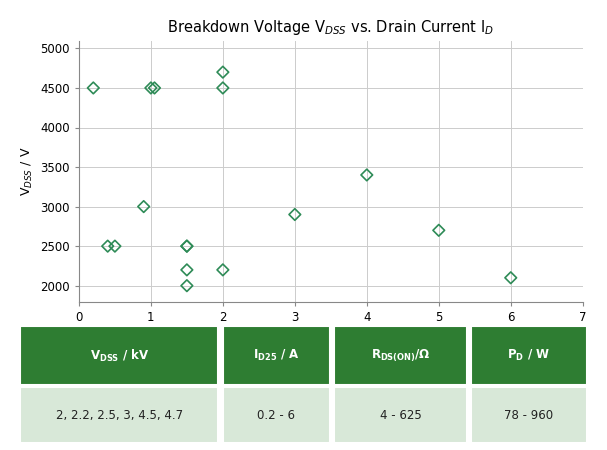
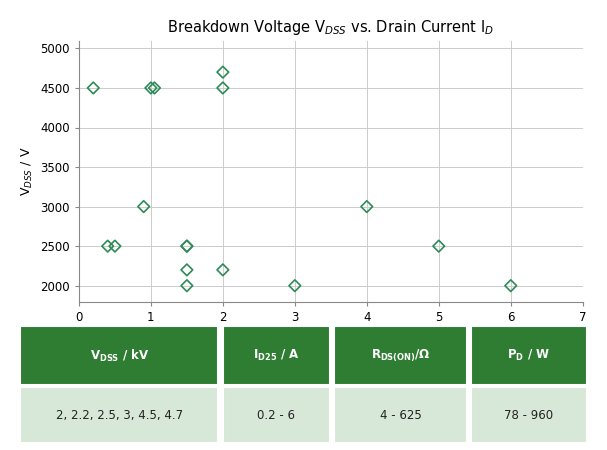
3: 2900 -> 2000
4: 3400 -> 3000
5: 2700 -> 2500
6: 2100 -> 2000
